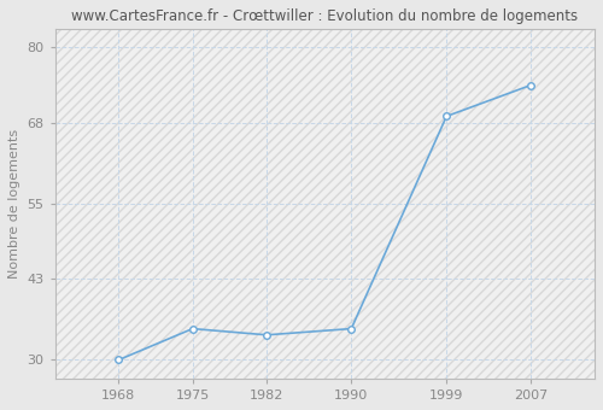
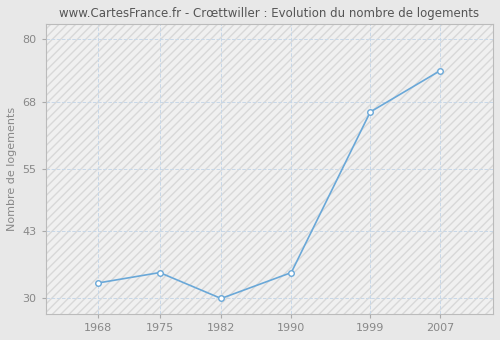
1968: 30 -> 33
1982: 34 -> 30
1999: 69 -> 66
